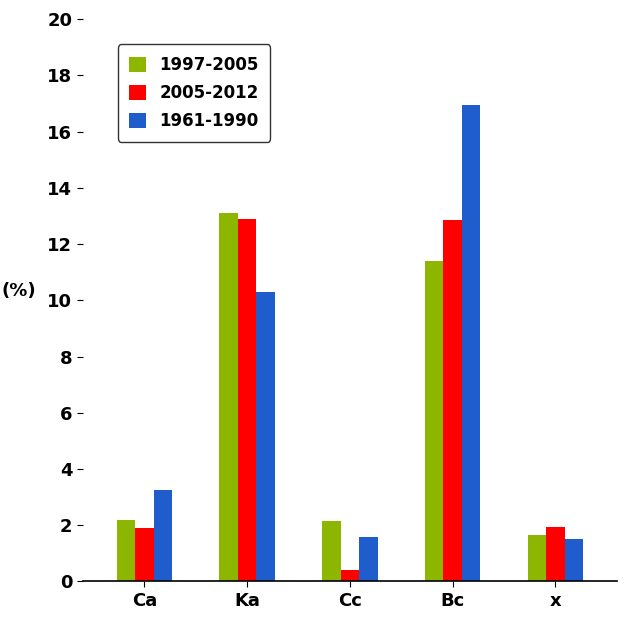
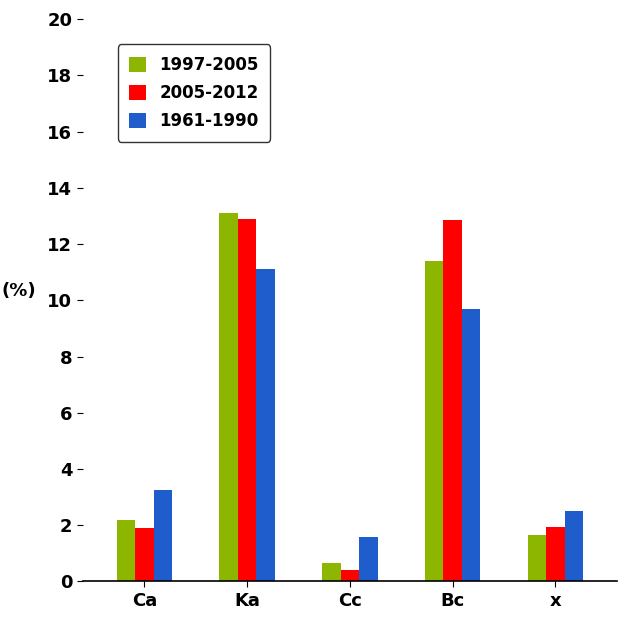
1961-1990/Ka: 10.30 -> 11.10
1997-2005/Cc: 2.15 -> 0.65
1961-1990/Bc: 16.95 -> 9.70
1961-1990/x: 1.50 -> 2.50
